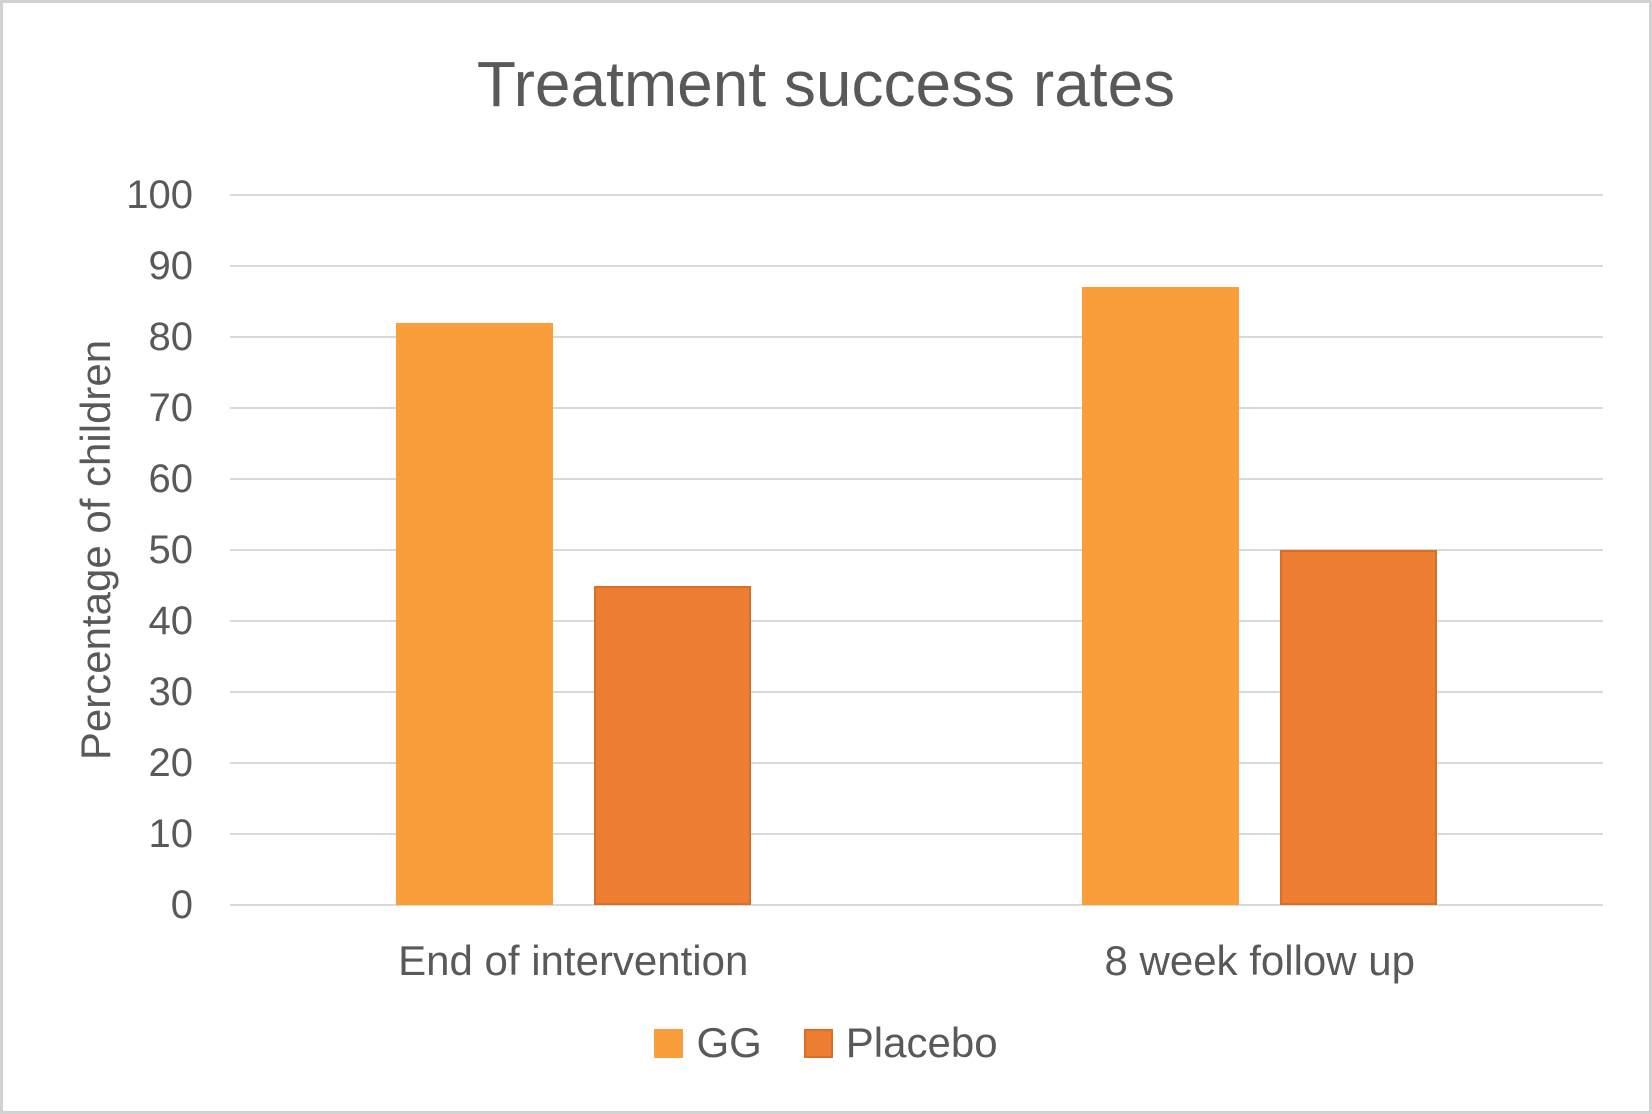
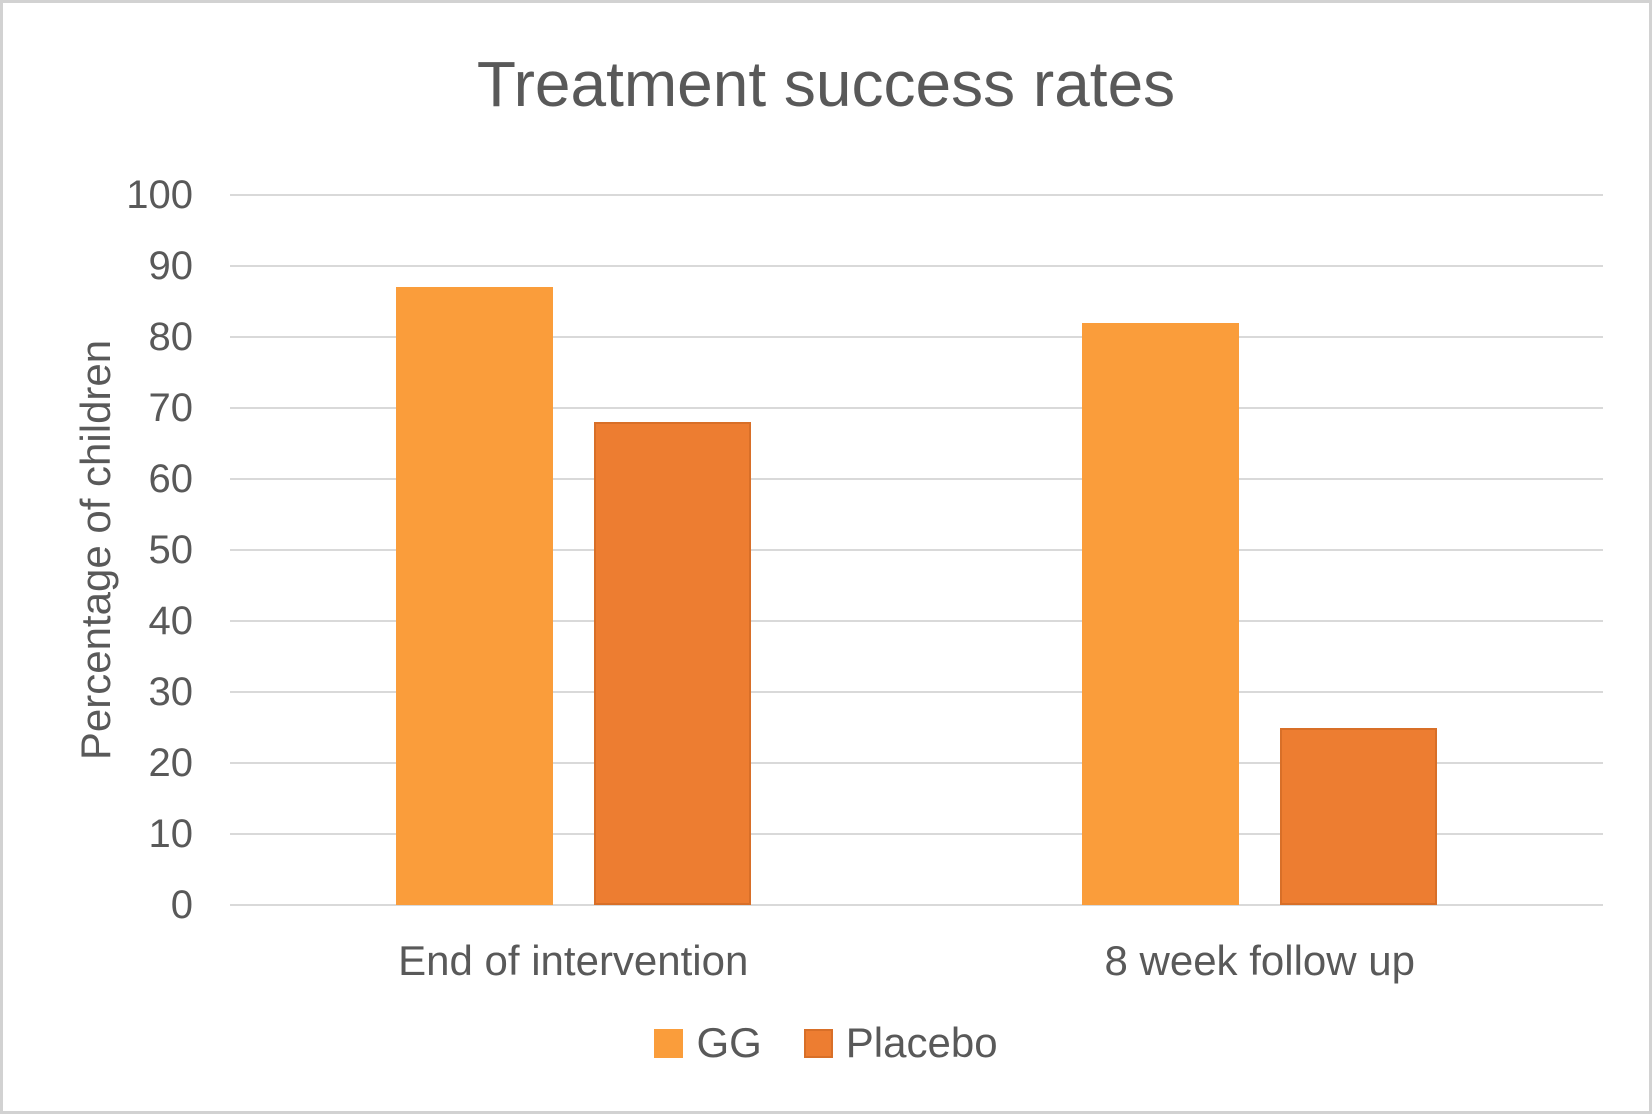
GG/End of intervention: 82 -> 87
Placebo/End of intervention: 45 -> 68
GG/8 week follow up: 87 -> 82
Placebo/8 week follow up: 50 -> 25
